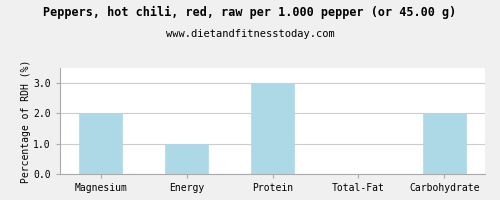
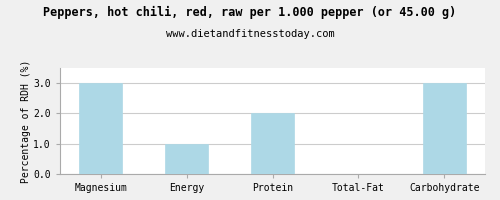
Magnesium: 2 -> 3
Protein: 3 -> 2
Carbohydrate: 2 -> 3
